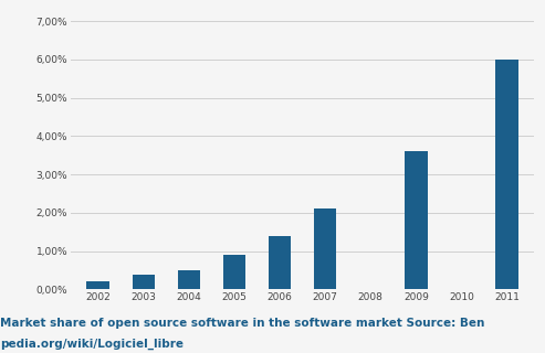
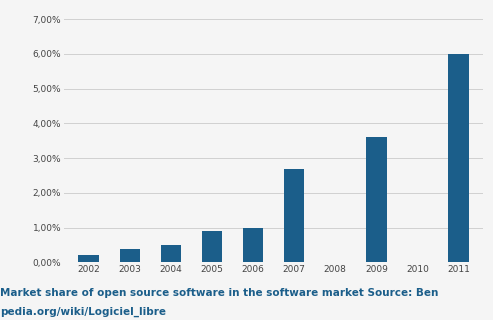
2006: 1,4% -> 1,0%
2007: 2,1% -> 2,7%
